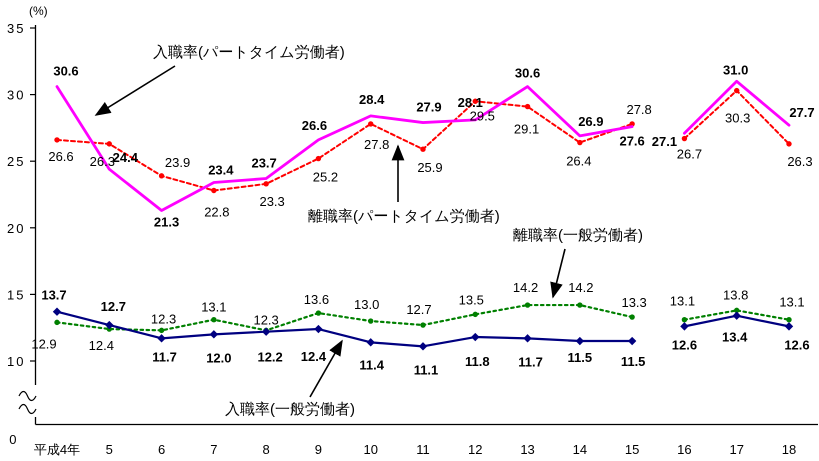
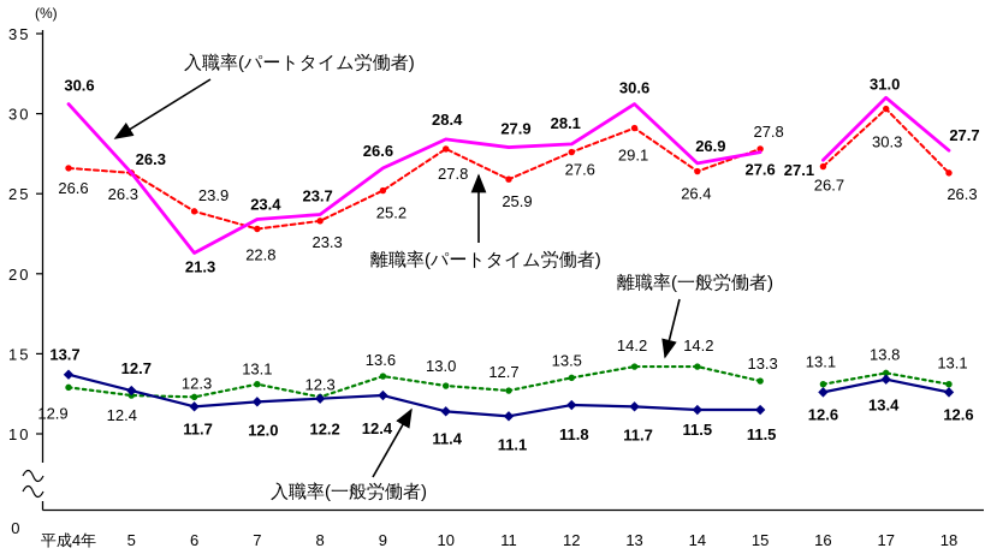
入職率(パートタイム労働者)/5: 24.4 -> 26.3
離職率(パートタイム労働者)/12: 29.5 -> 27.6
